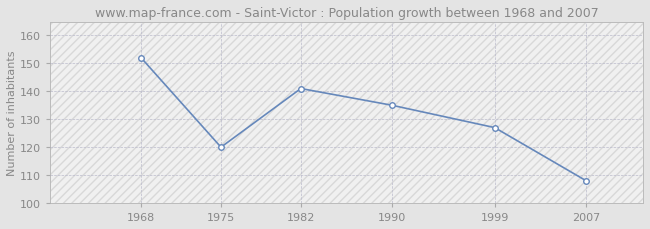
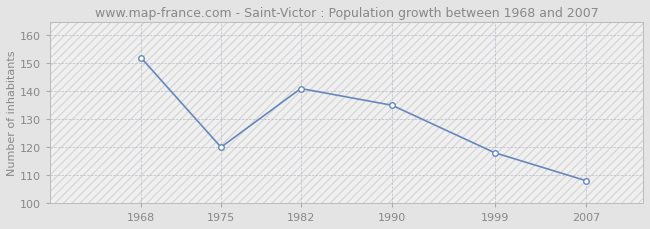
1999: 127 -> 118
